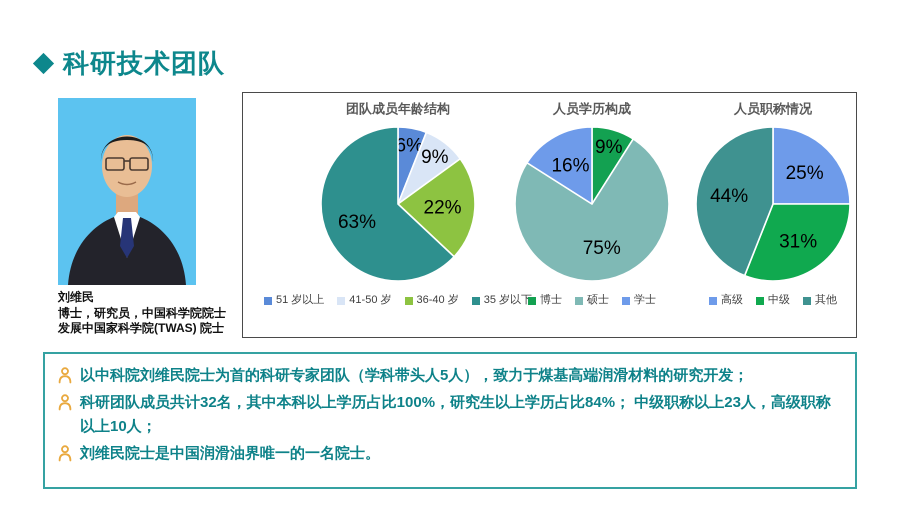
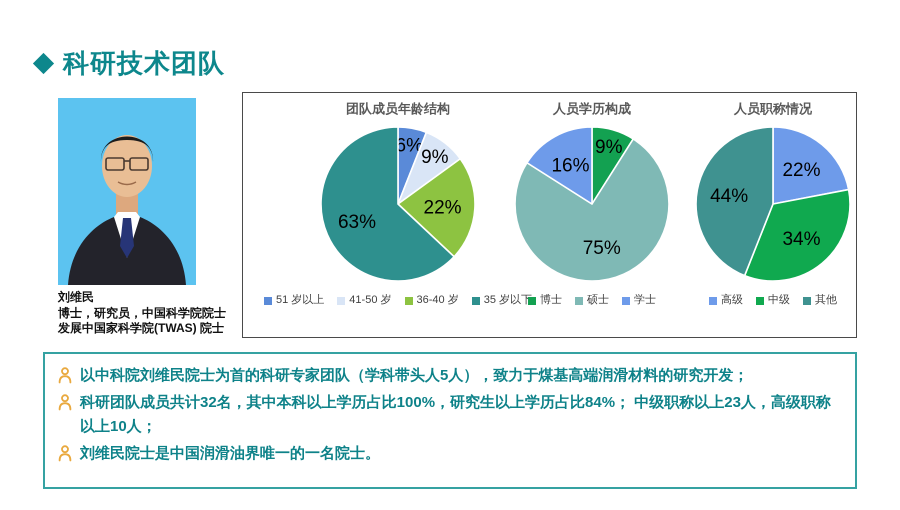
人员职称情况/高级: 25% -> 22%
人员职称情况/中级: 31% -> 34%
